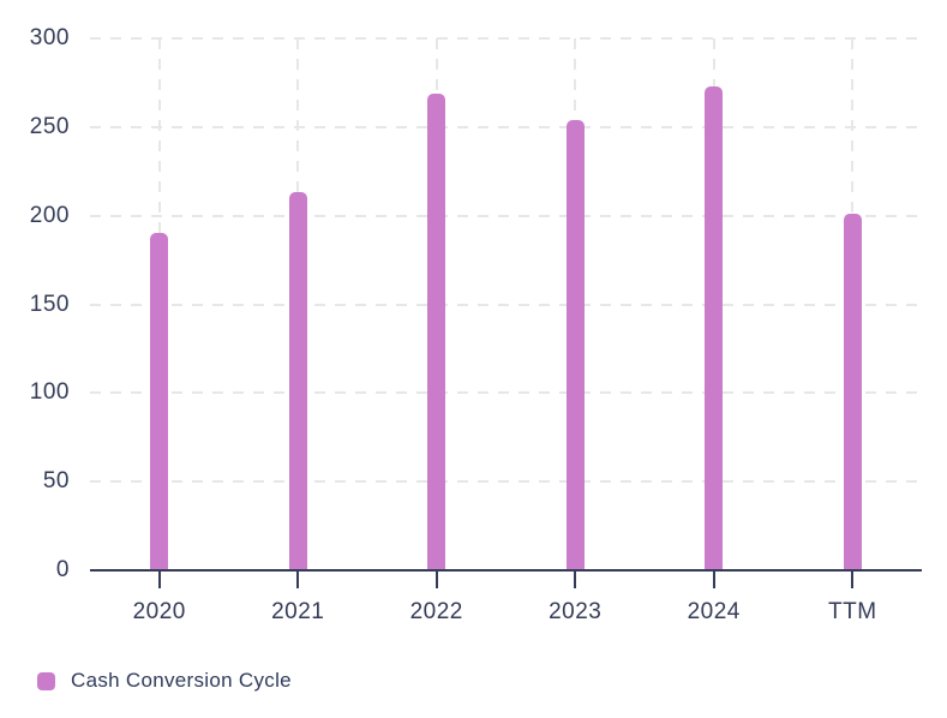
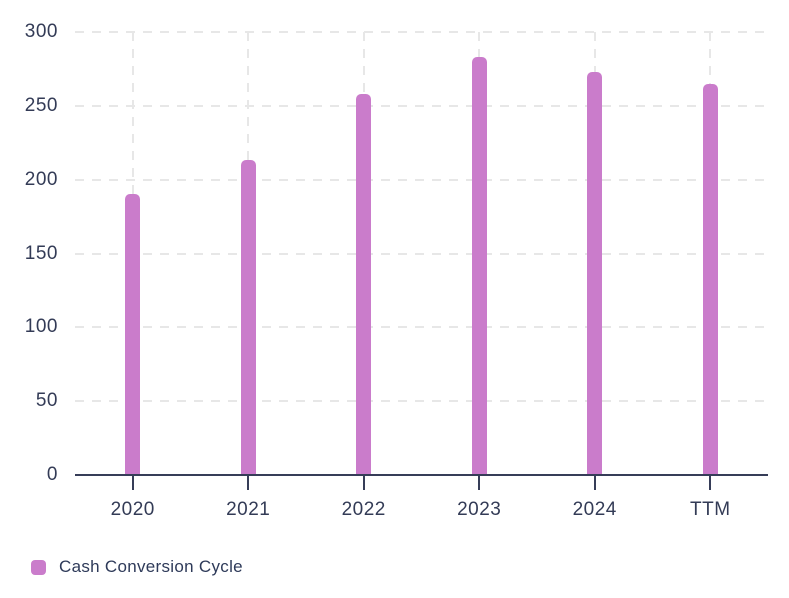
2022: 269 -> 258
2023: 254 -> 283
TTM: 201 -> 265
